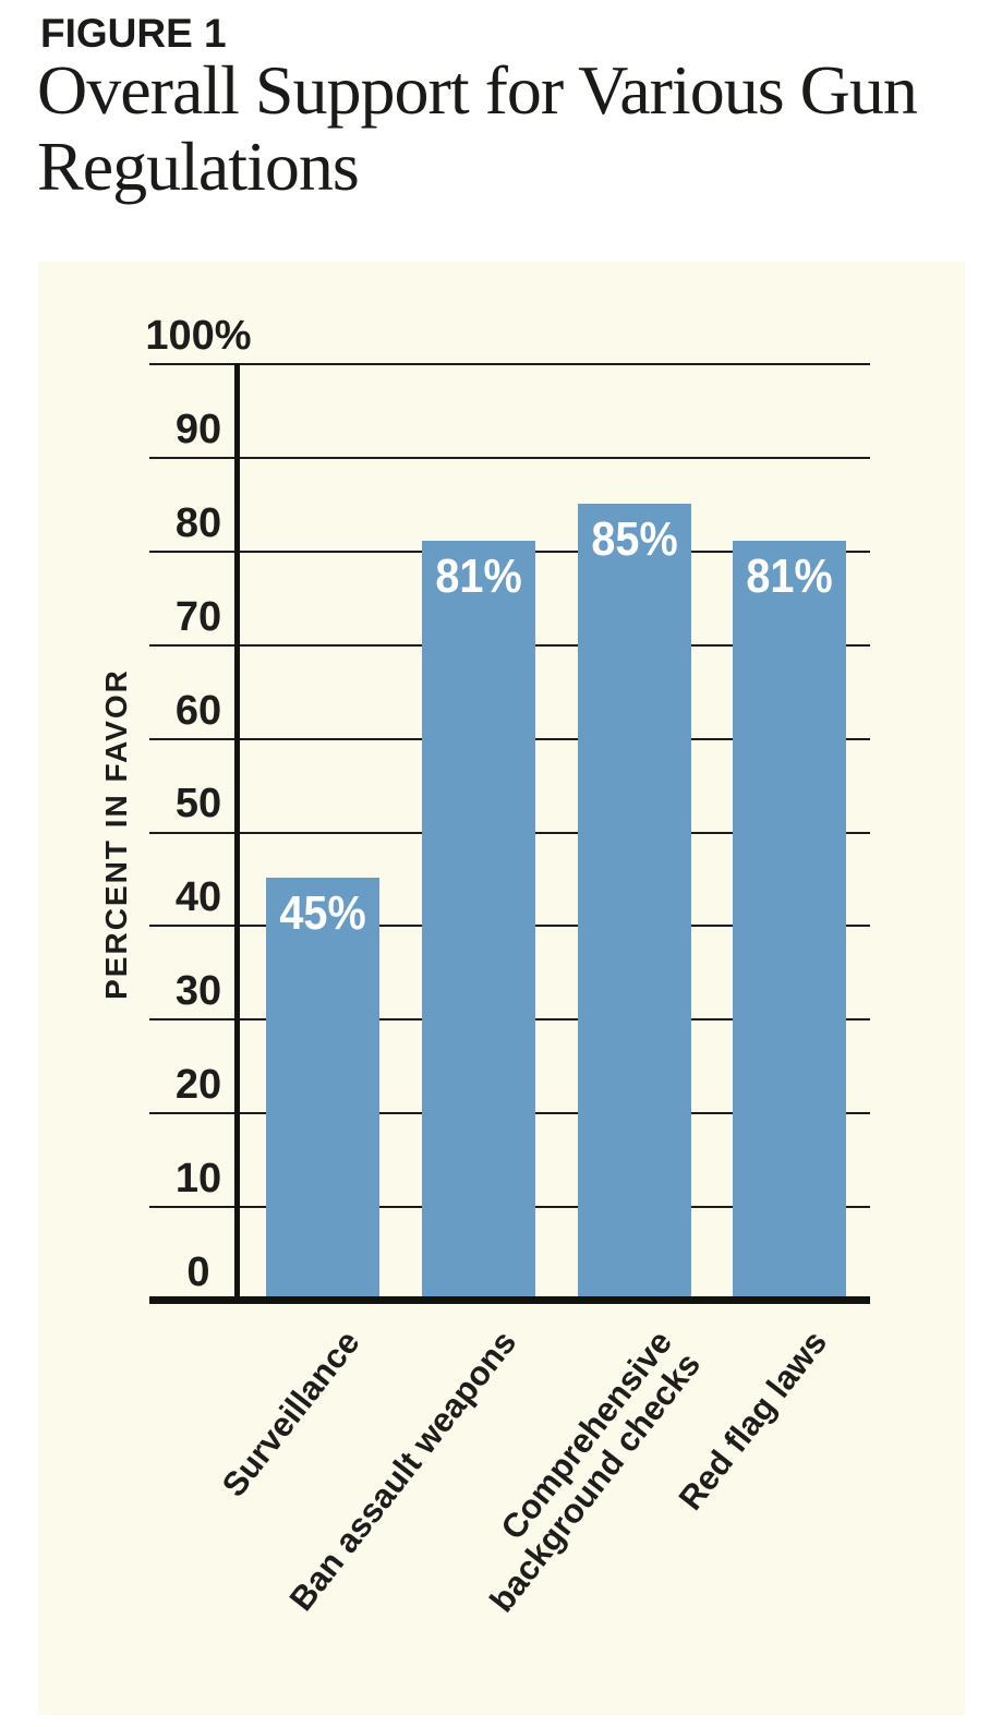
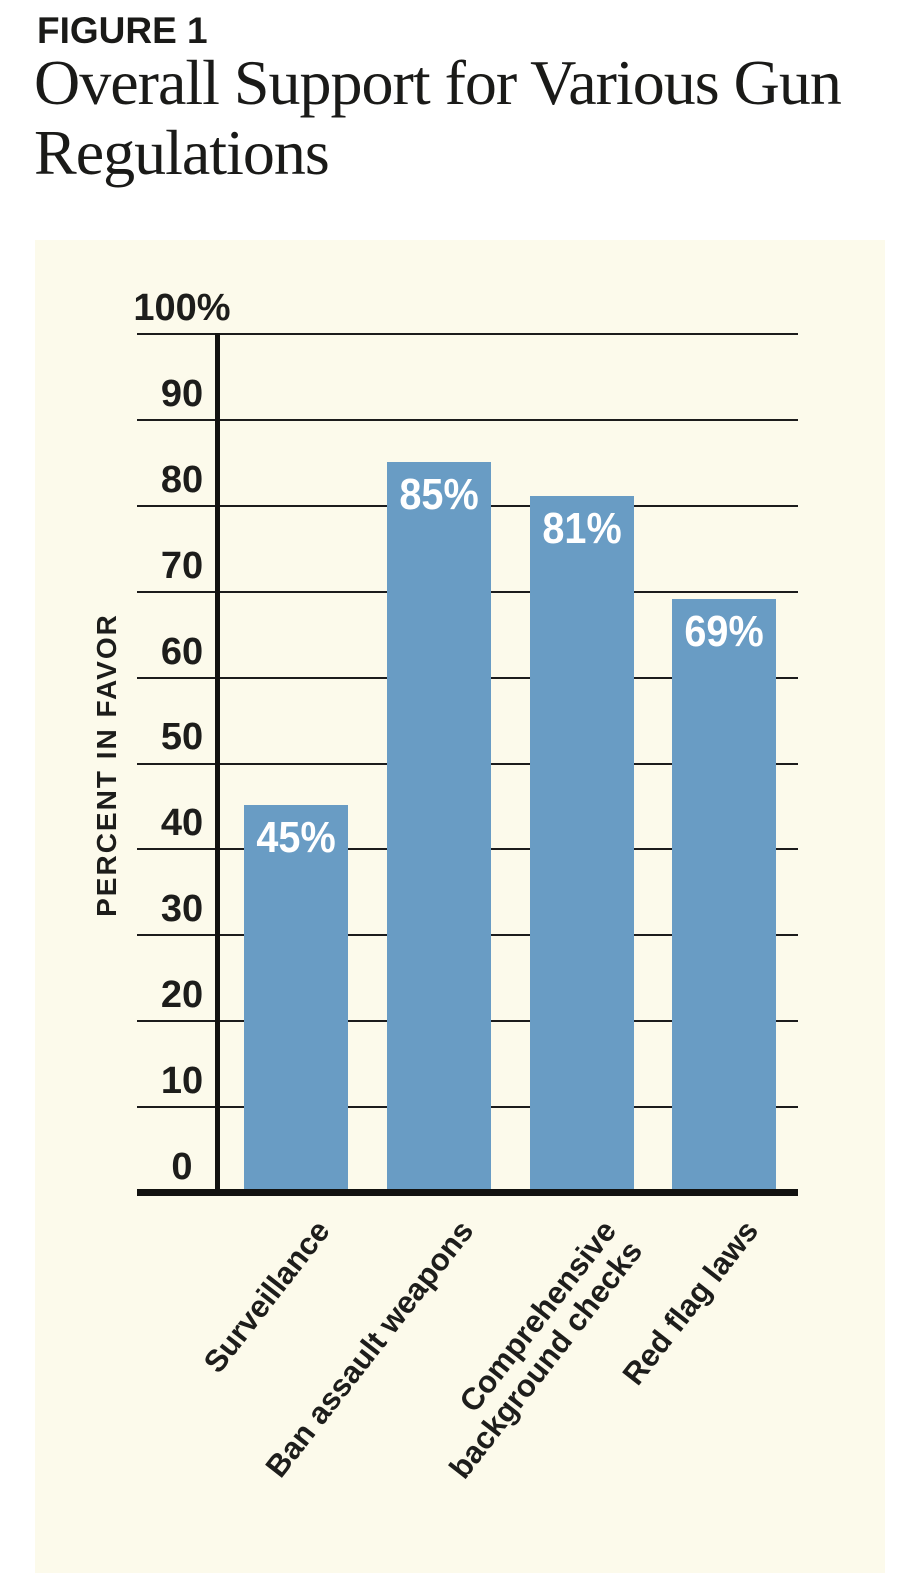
Ban assault weapons: 81% -> 85%
Comprehensive background checks: 85% -> 81%
Red flag laws: 81% -> 69%
